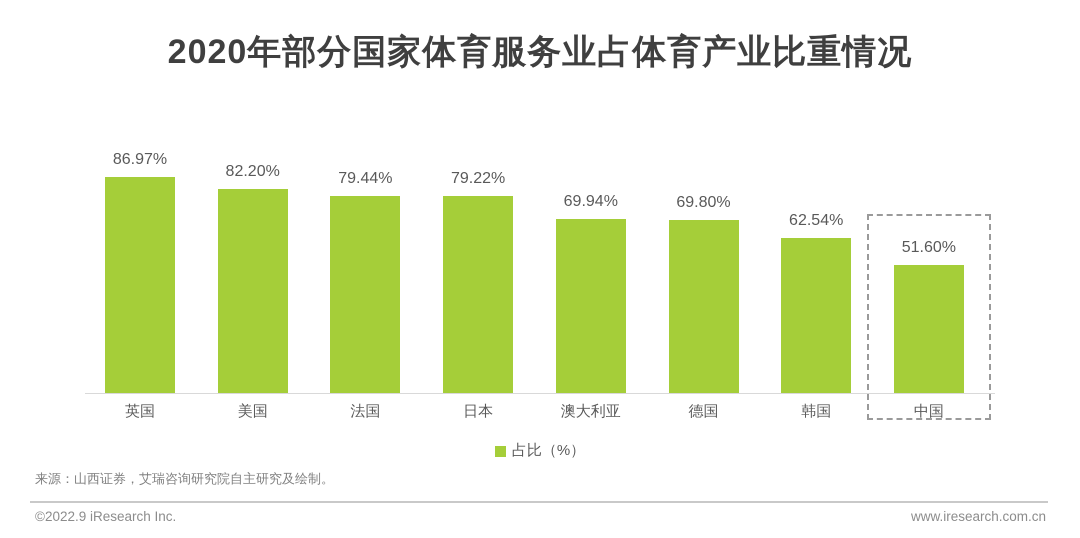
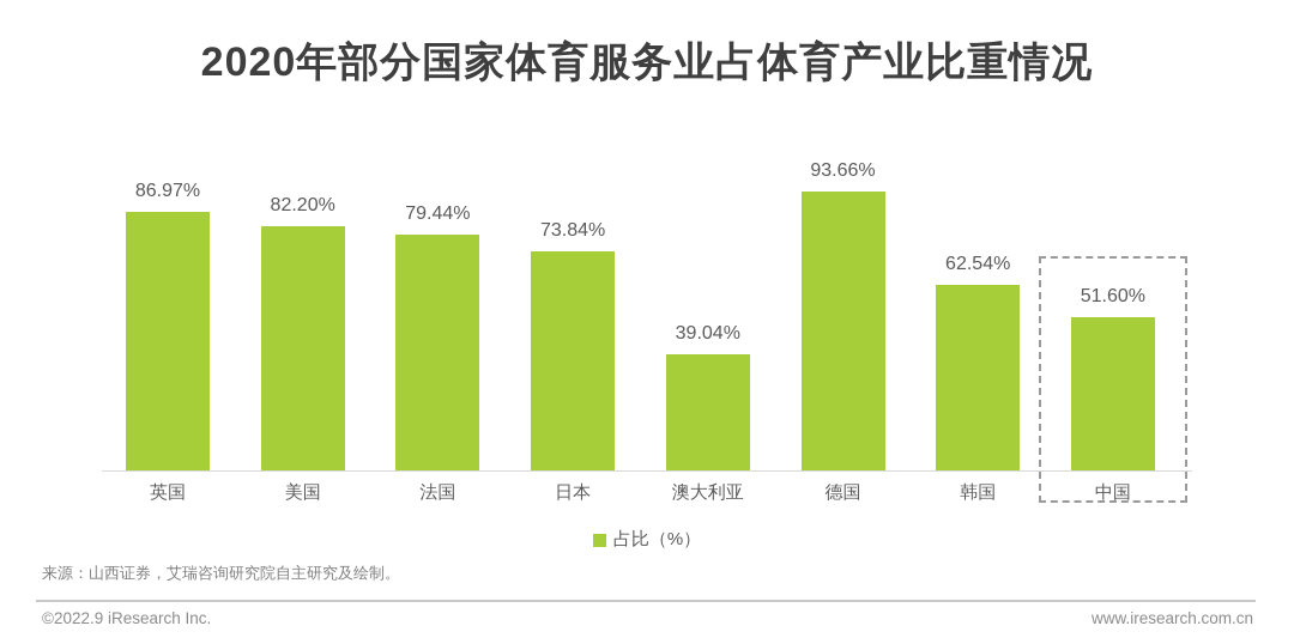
日本: 79.22% -> 73.84%
澳大利亚: 69.94% -> 39.04%
德国: 69.80% -> 93.66%
